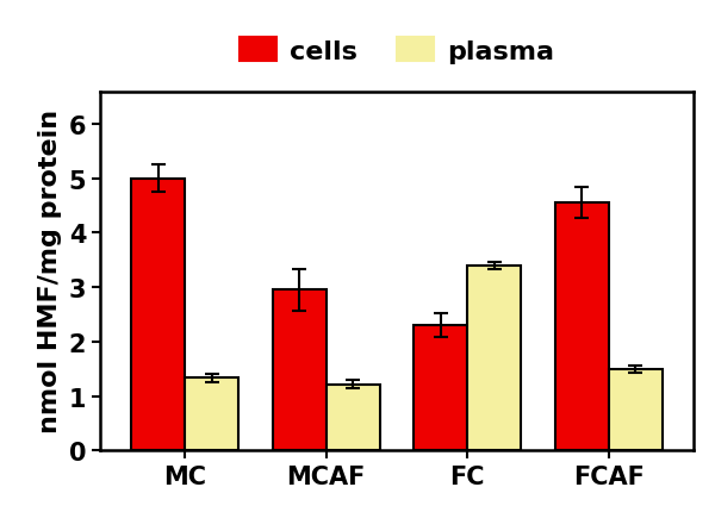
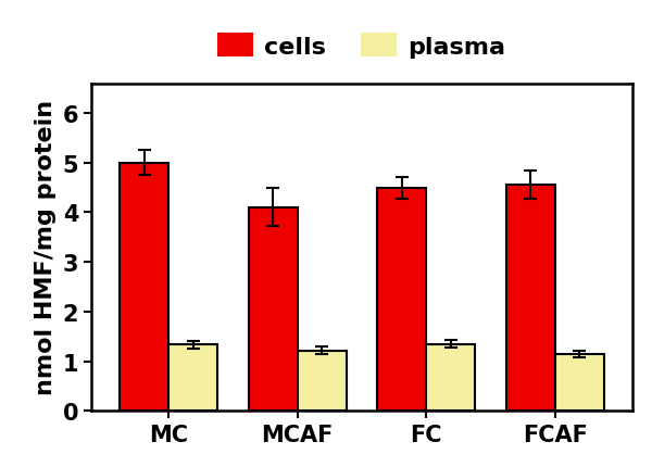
cells/MCAF: 2.95 -> 4.10
cells/FC: 2.30 -> 4.50
plasma/FC: 3.40 -> 1.35
plasma/FCAF: 1.50 -> 1.15
